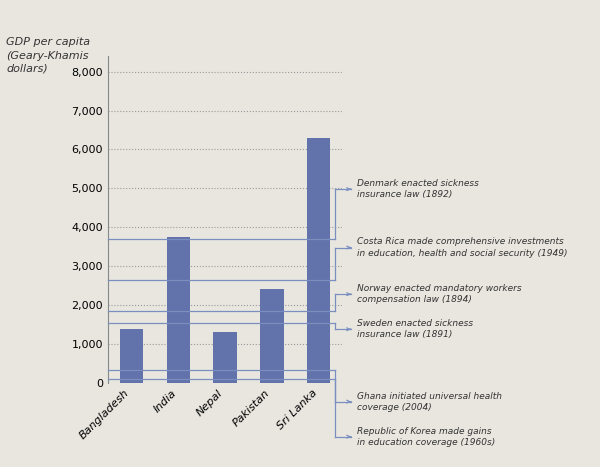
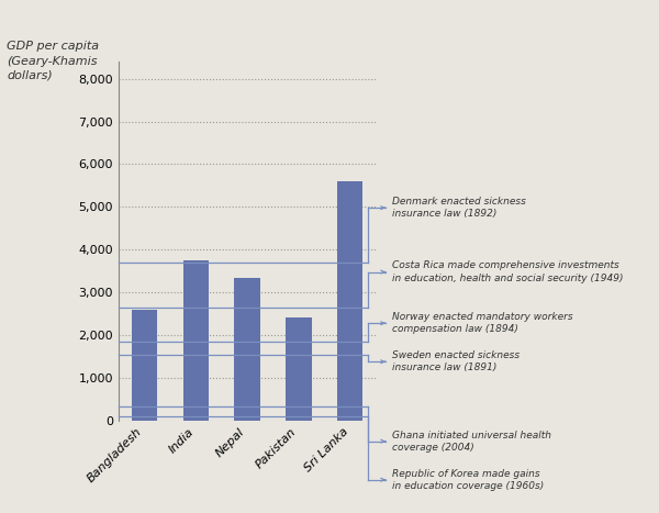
Bangladesh: 1,390 -> 2,600
Nepal: 1,310 -> 3,350
Sri Lanka: 6,300 -> 5,600
